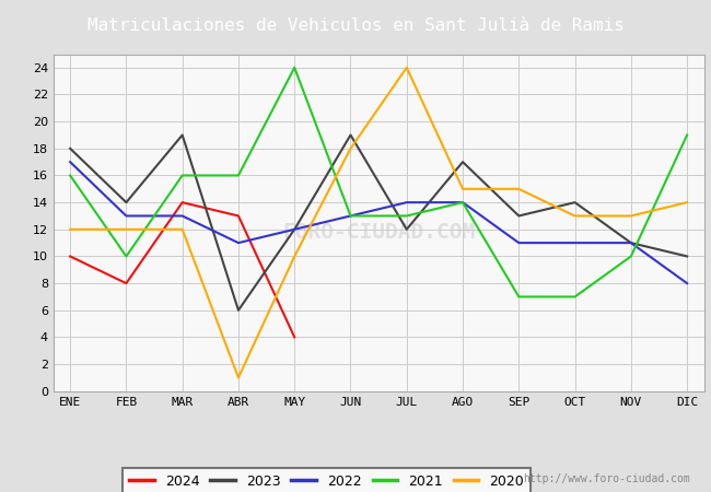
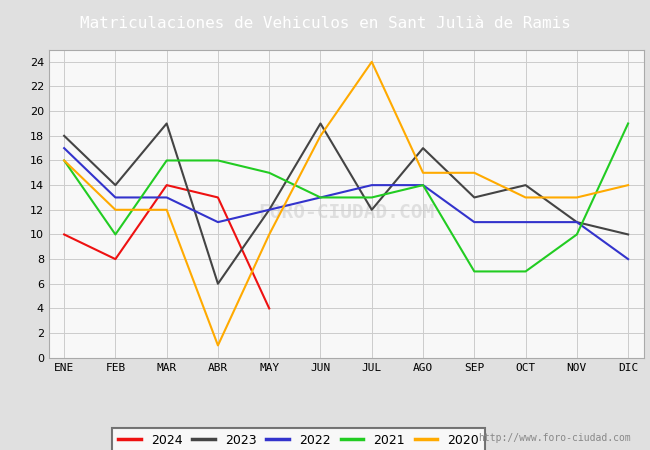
2020/ENE: 12 -> 16
2021/MAY: 24 -> 15
